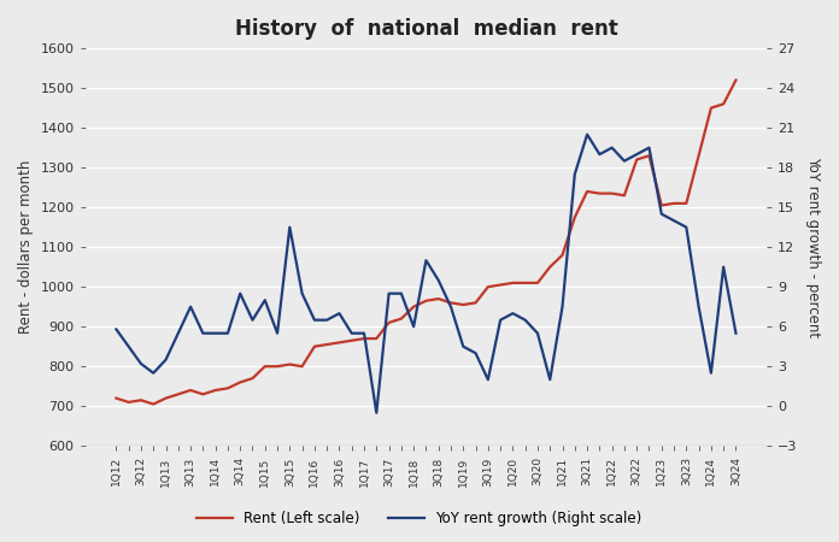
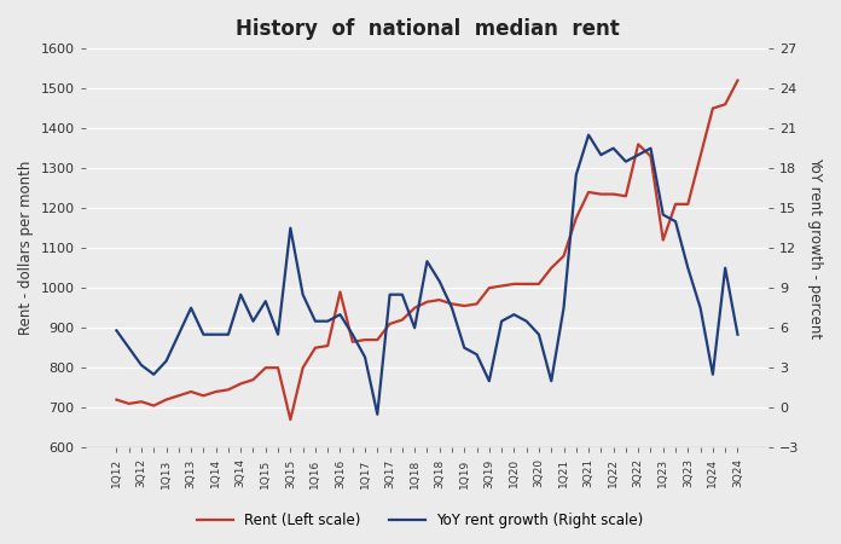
Rent (Left scale)/3Q15: 805 -> 670
Rent (Left scale)/3Q16: 860 -> 990
YoY rent growth (Right scale)/1Q17: 5.5 -> 3.8
Rent (Left scale)/3Q22: 1320 -> 1360
Rent (Left scale)/1Q23: 1205 -> 1120
YoY rent growth (Right scale)/3Q23: 13.5 -> 10.5
